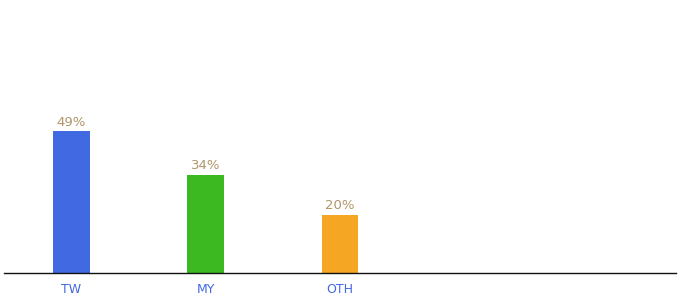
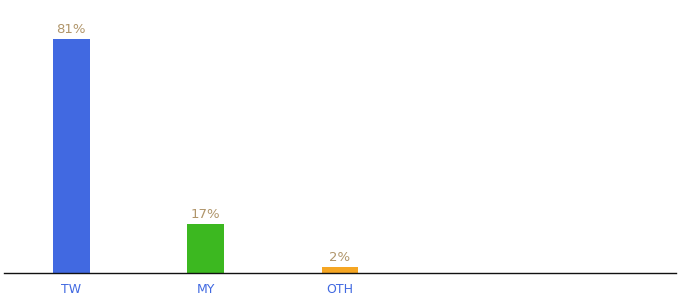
TW: 49% -> 81%
MY: 34% -> 17%
OTH: 20% -> 2%
